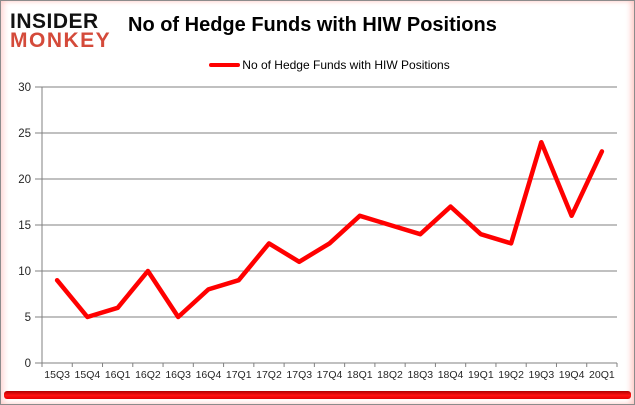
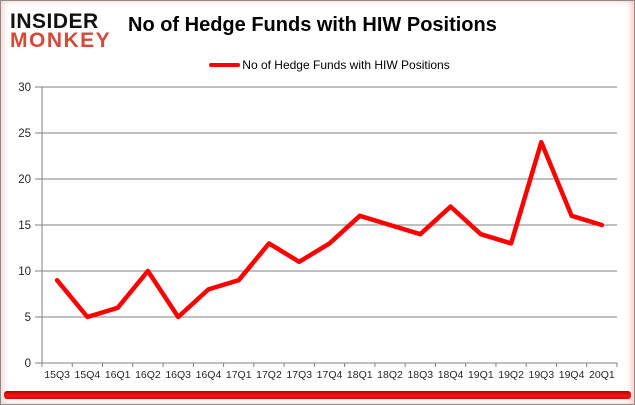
20Q1: 23 -> 15
